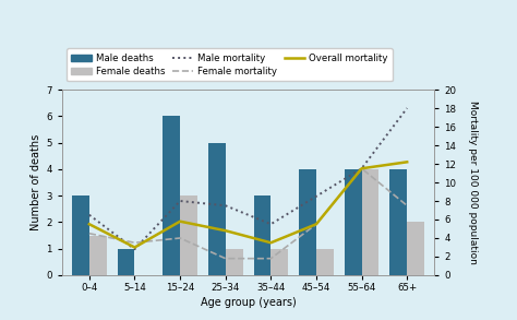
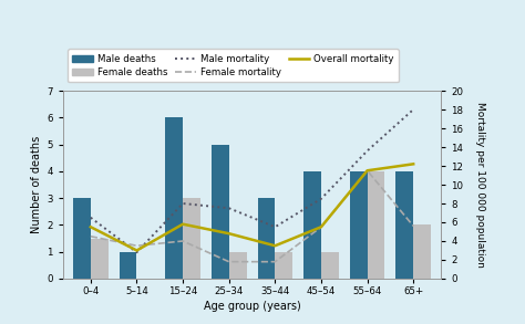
Male mortality/55–64: 11.5 -> 13.6
Female mortality/65+: 7.5 -> 5.6
